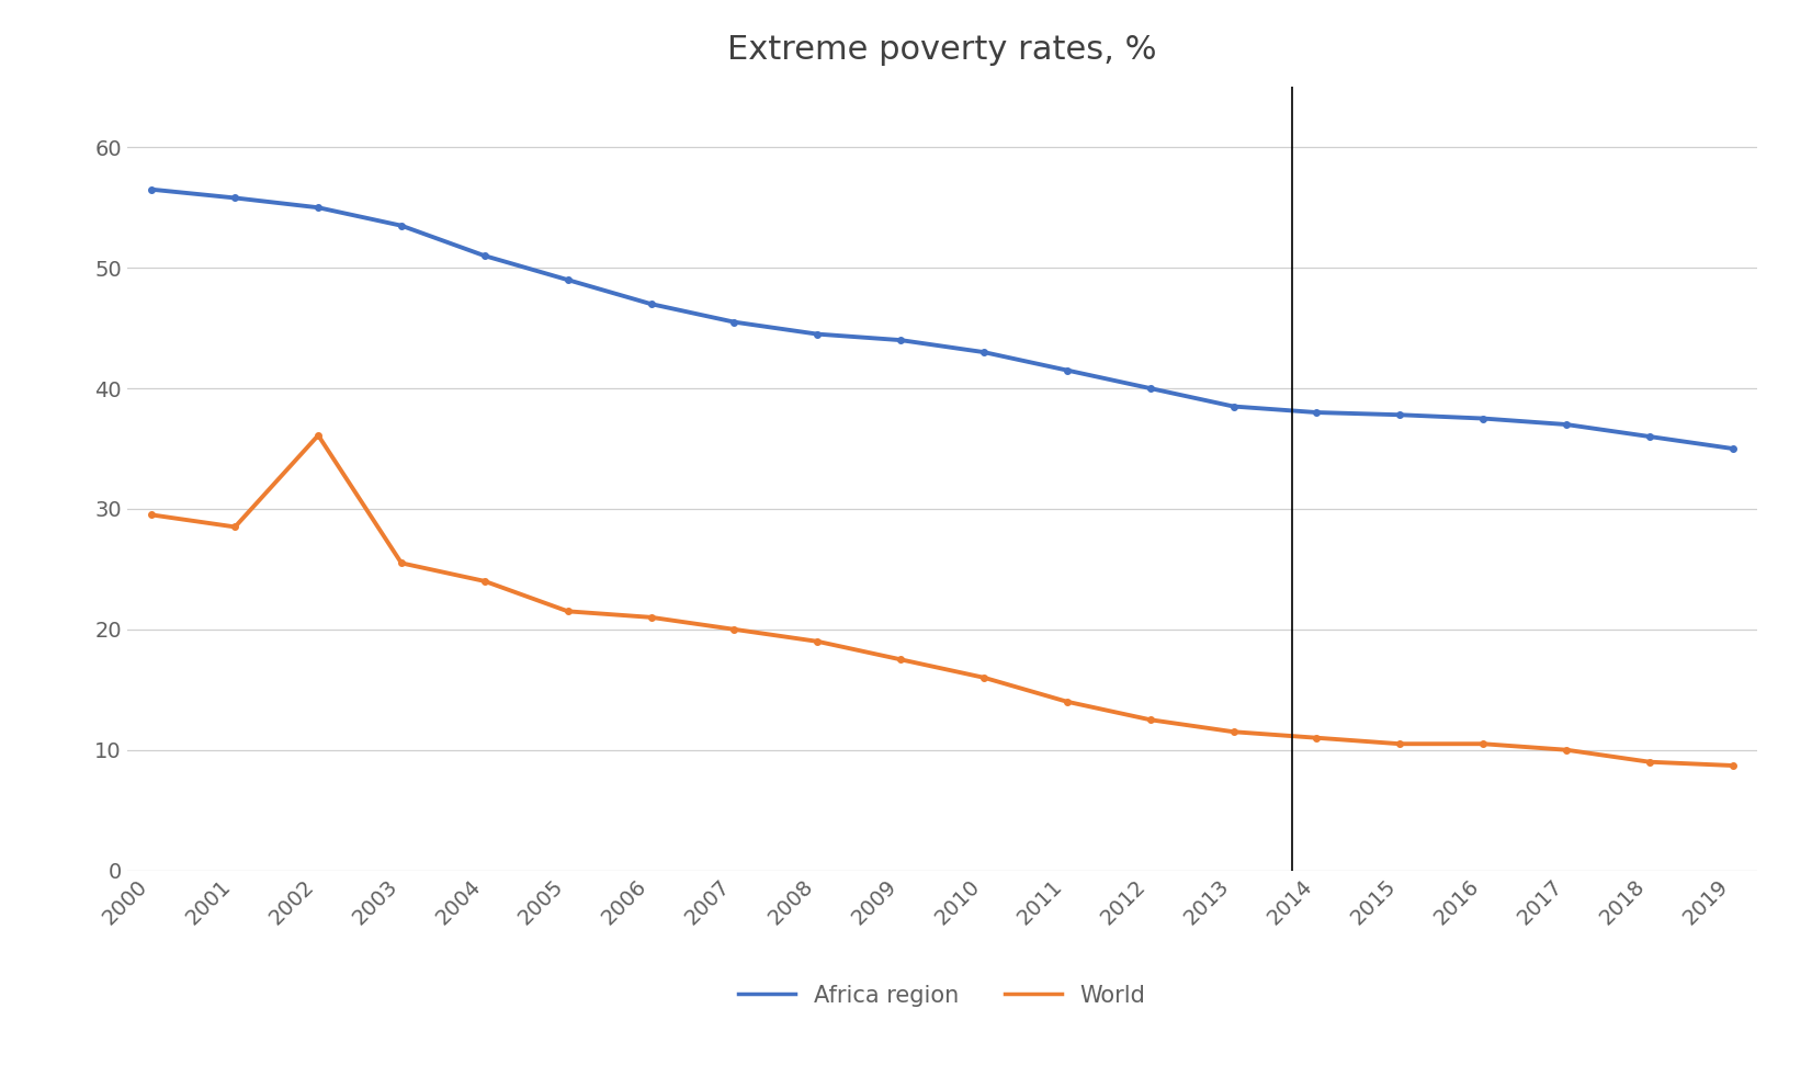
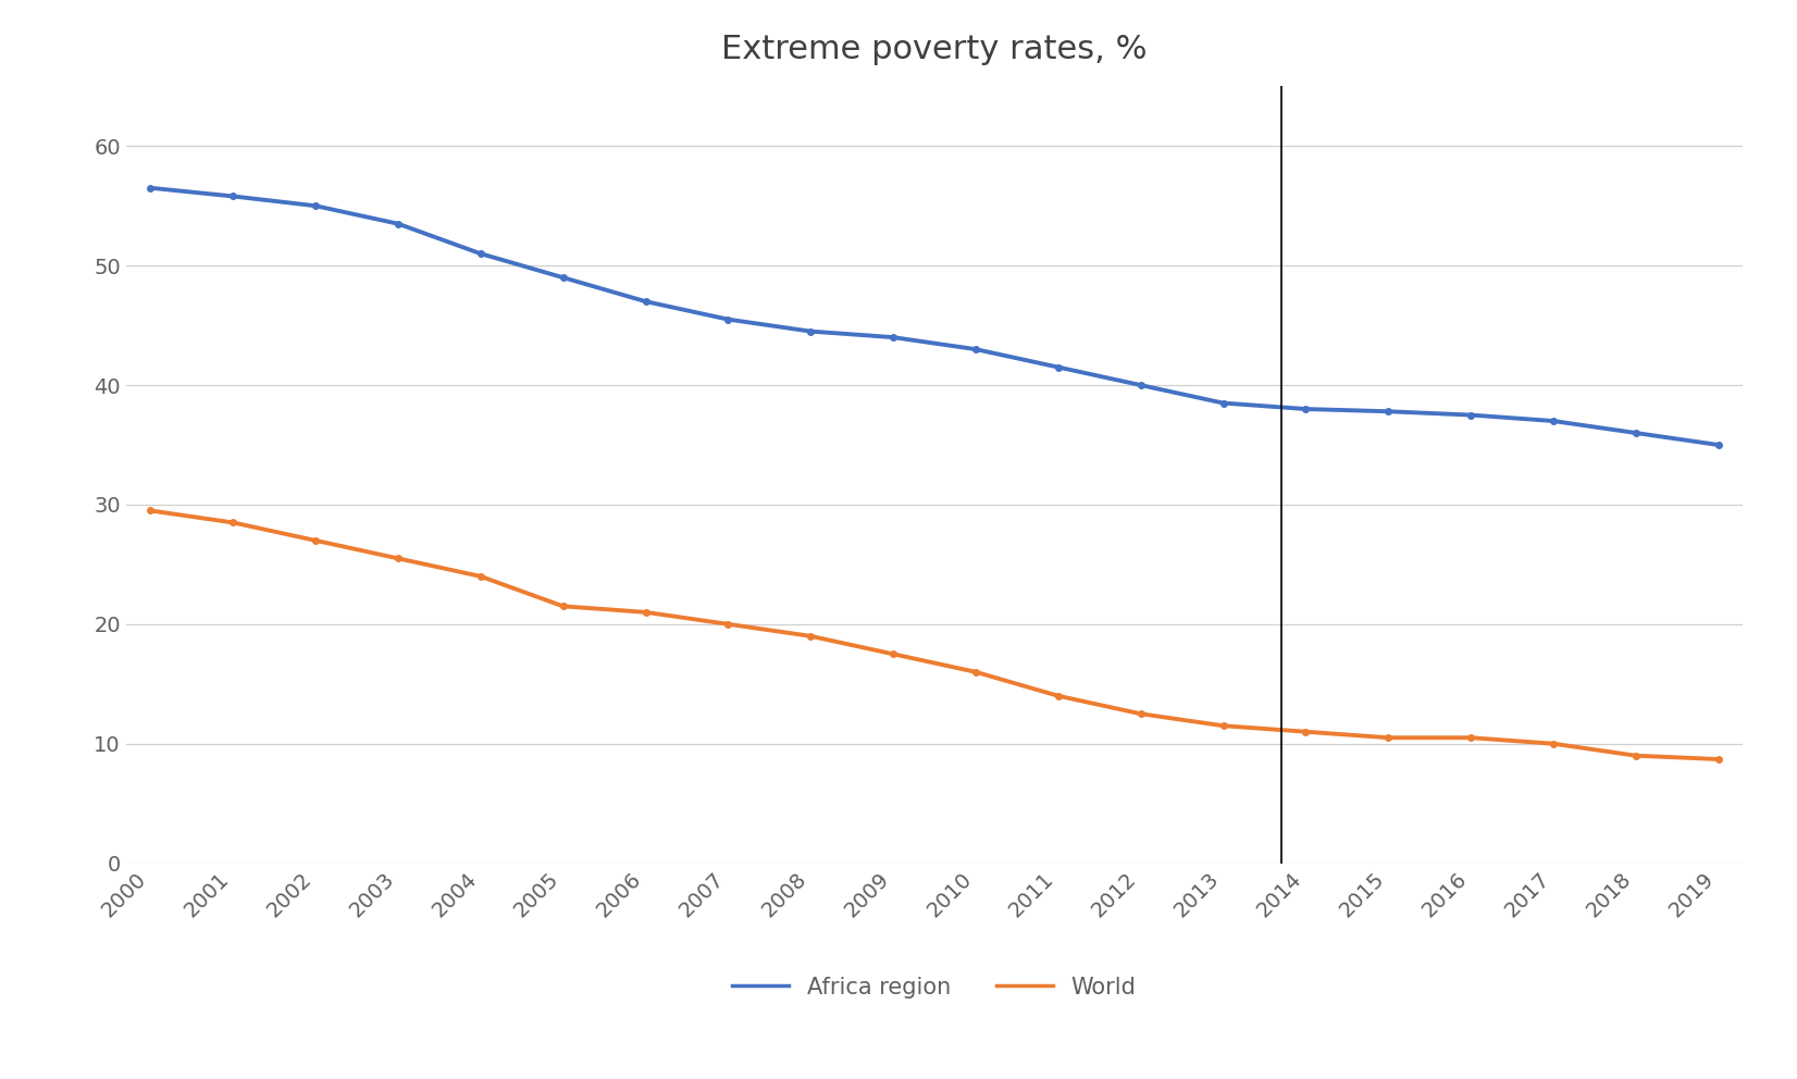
World/2002: 36.1 -> 27.0
